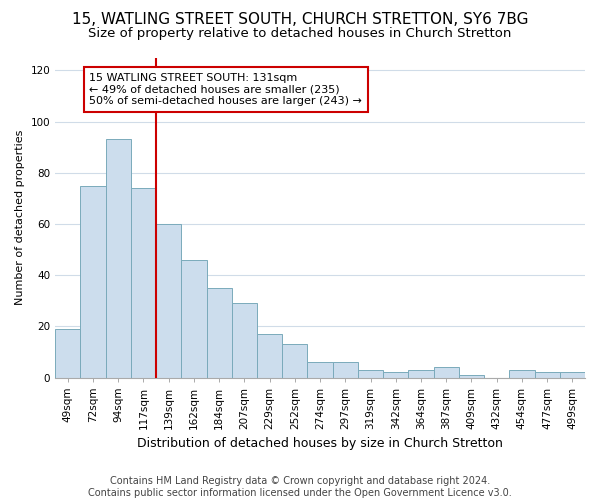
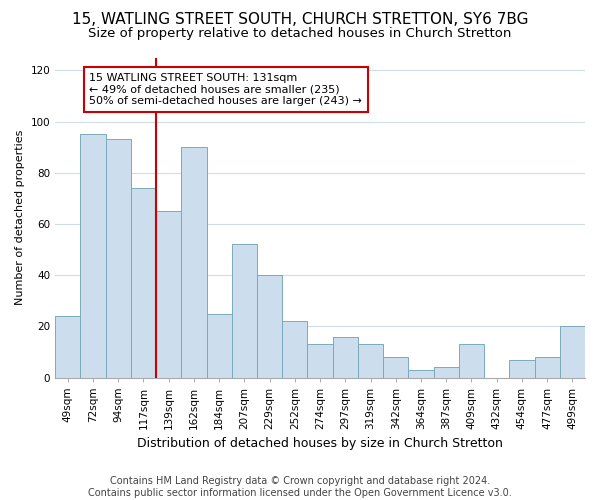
49sqm: 19 -> 24
72sqm: 75 -> 95
139sqm: 60 -> 65
162sqm: 46 -> 90
184sqm: 35 -> 25
207sqm: 29 -> 52
229sqm: 17 -> 40
252sqm: 13 -> 22
274sqm: 6 -> 13
297sqm: 6 -> 16
319sqm: 3 -> 13
342sqm: 2 -> 8
409sqm: 1 -> 13
454sqm: 3 -> 7
477sqm: 2 -> 8
499sqm: 2 -> 20
